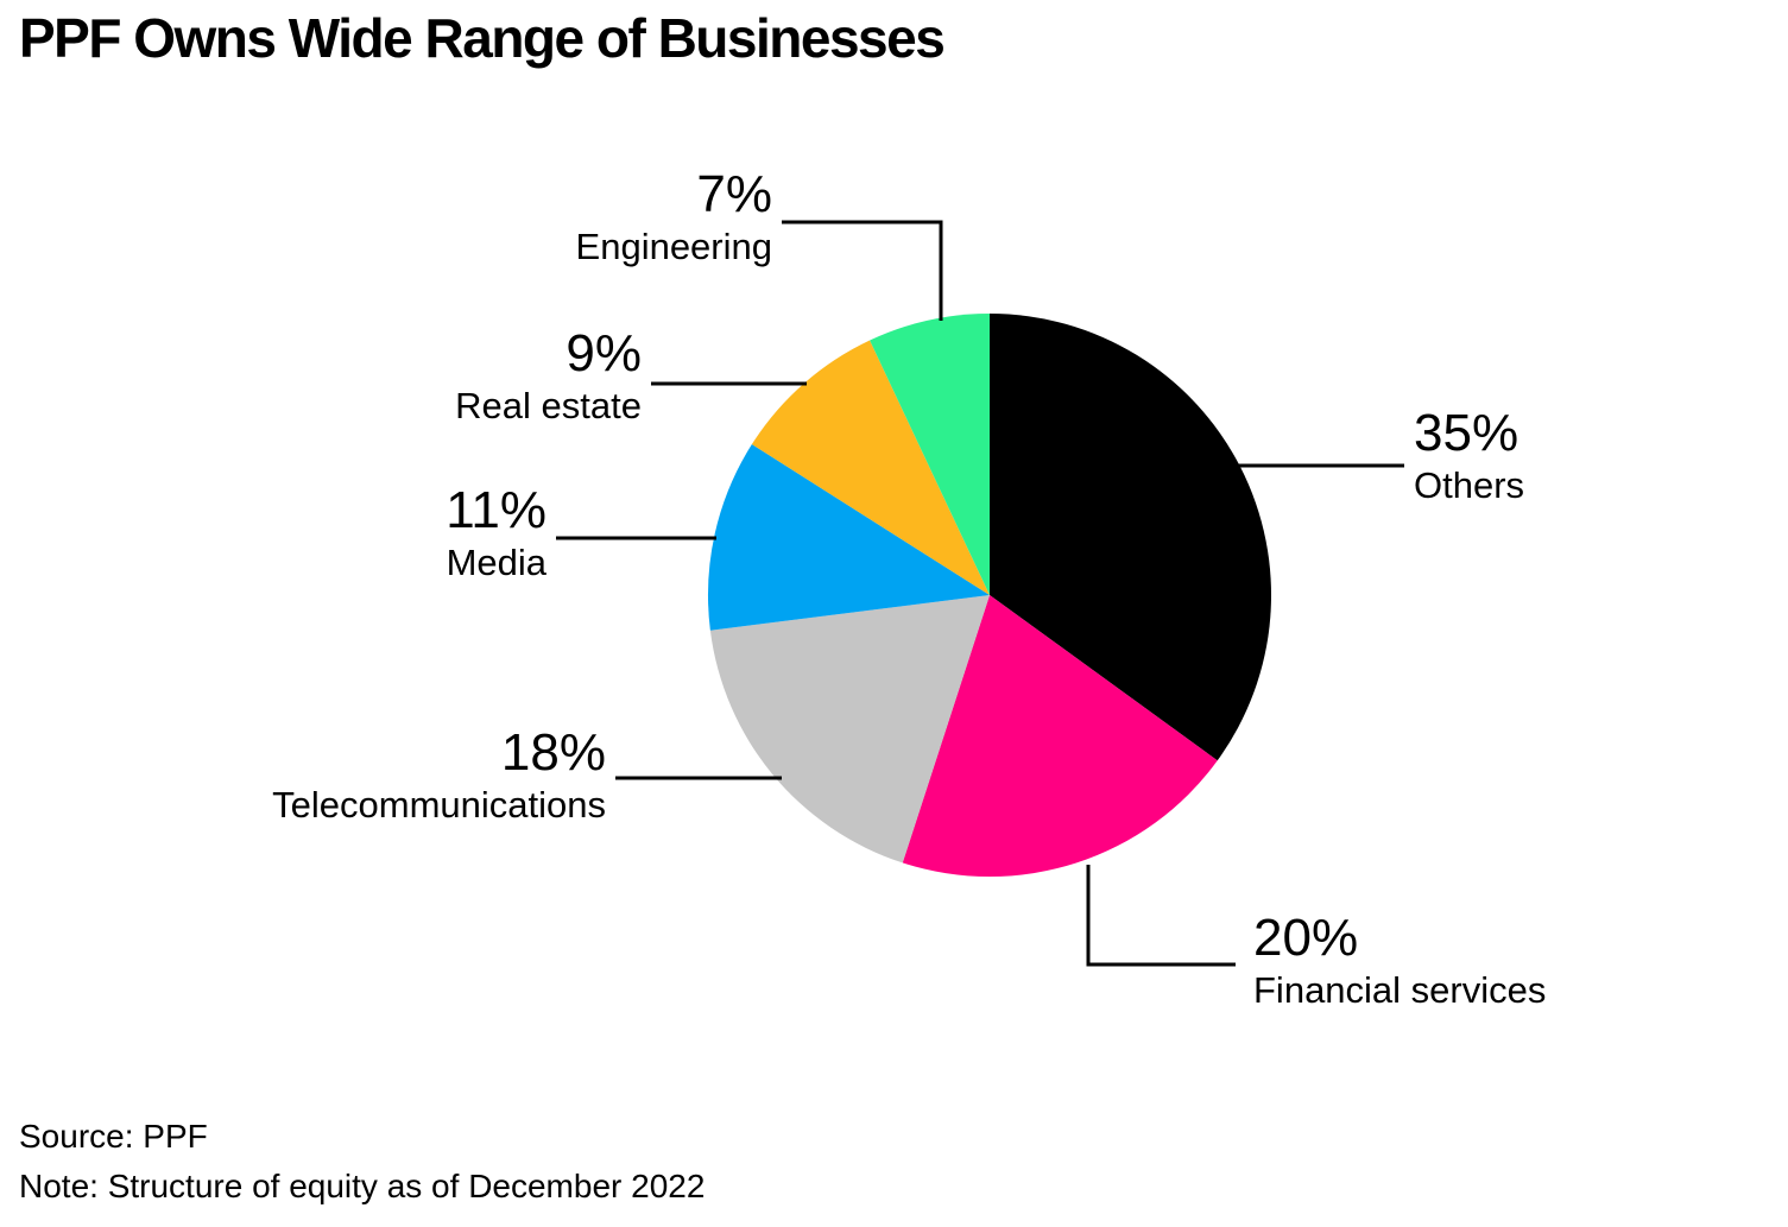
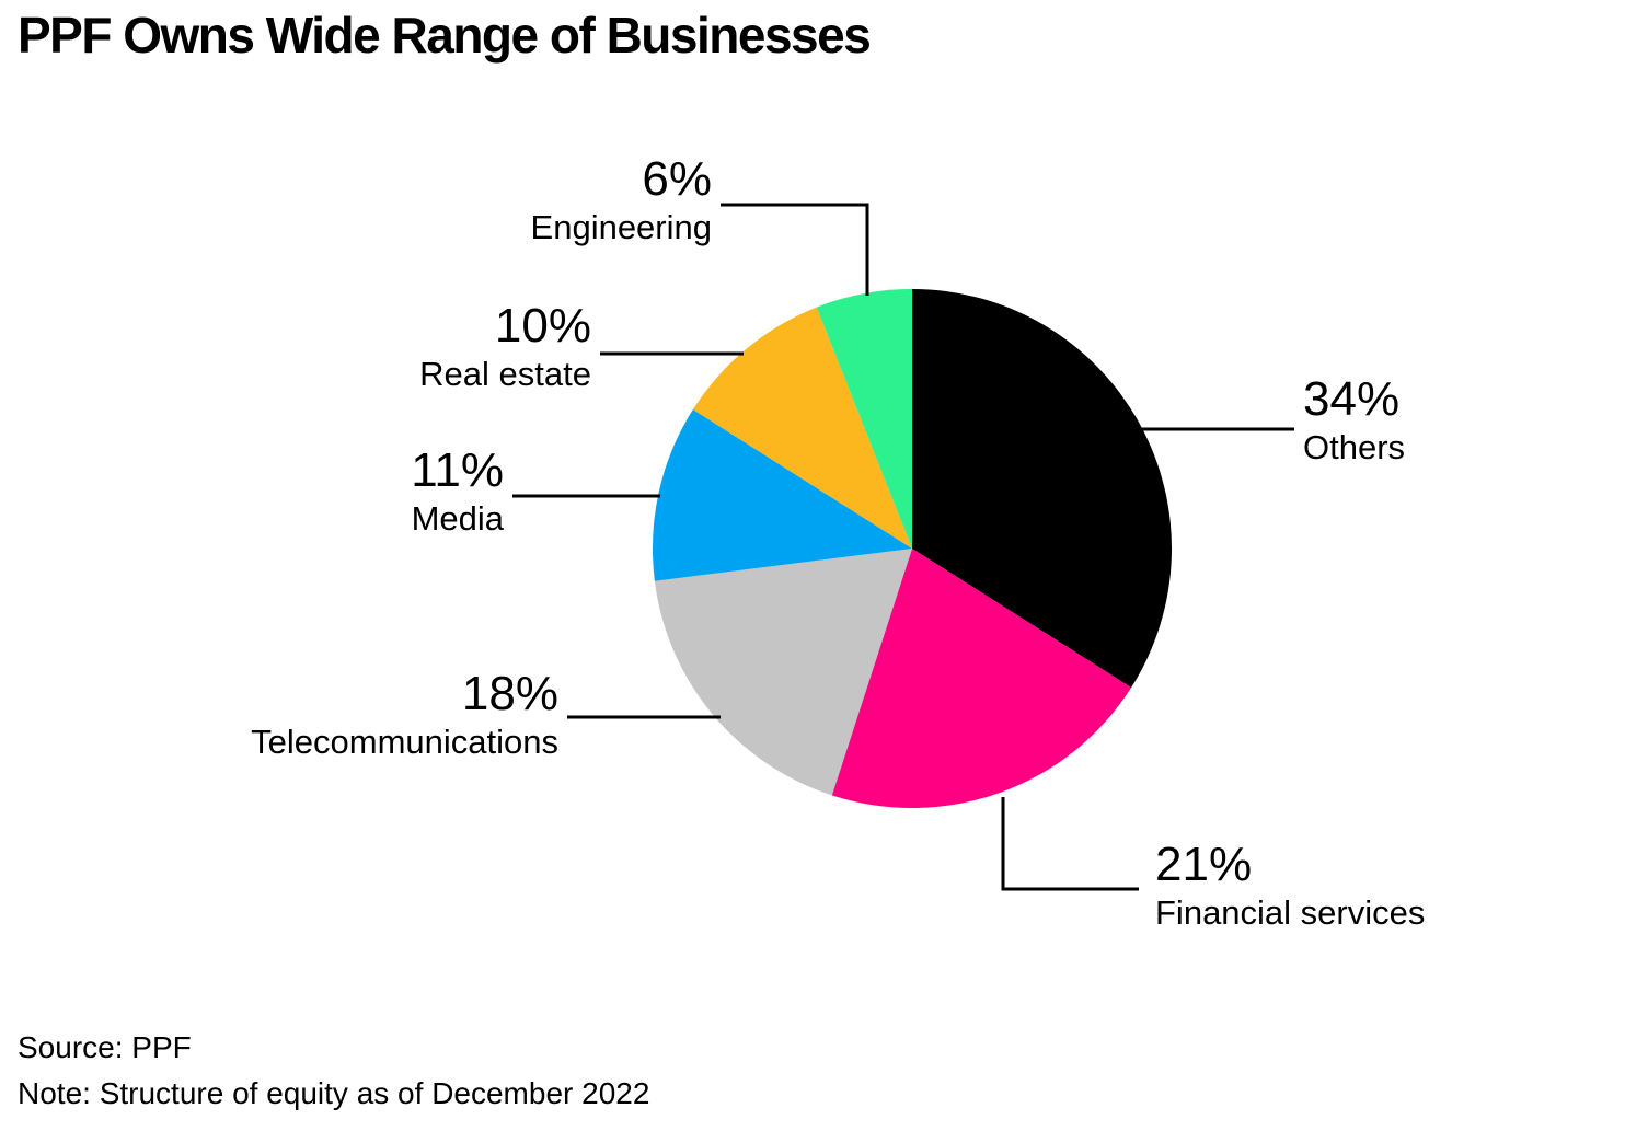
Others: 35% -> 34%
Financial services: 20% -> 21%
Real estate: 9% -> 10%
Engineering: 7% -> 6%
